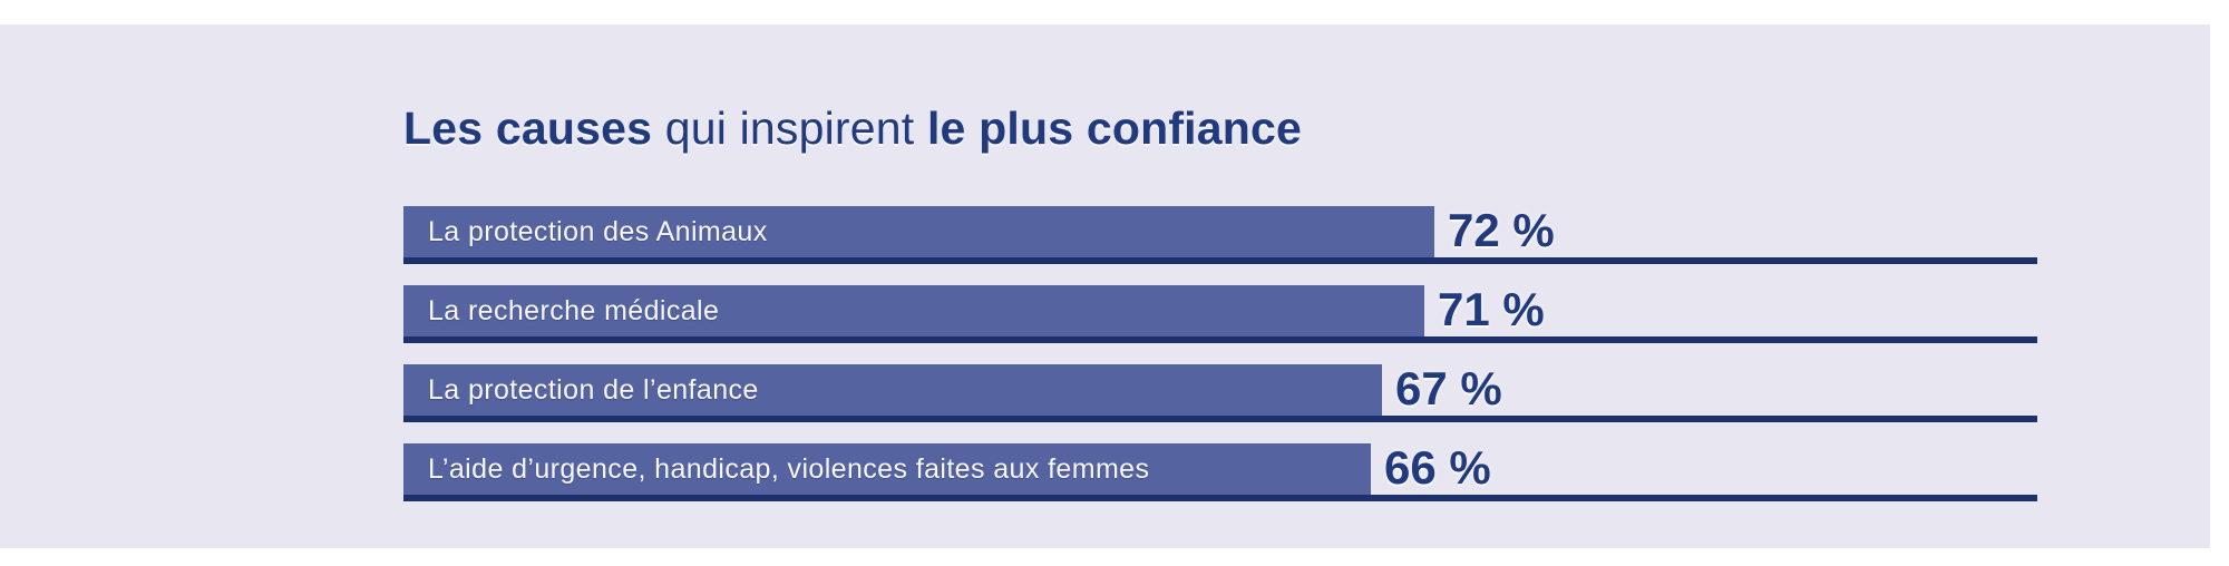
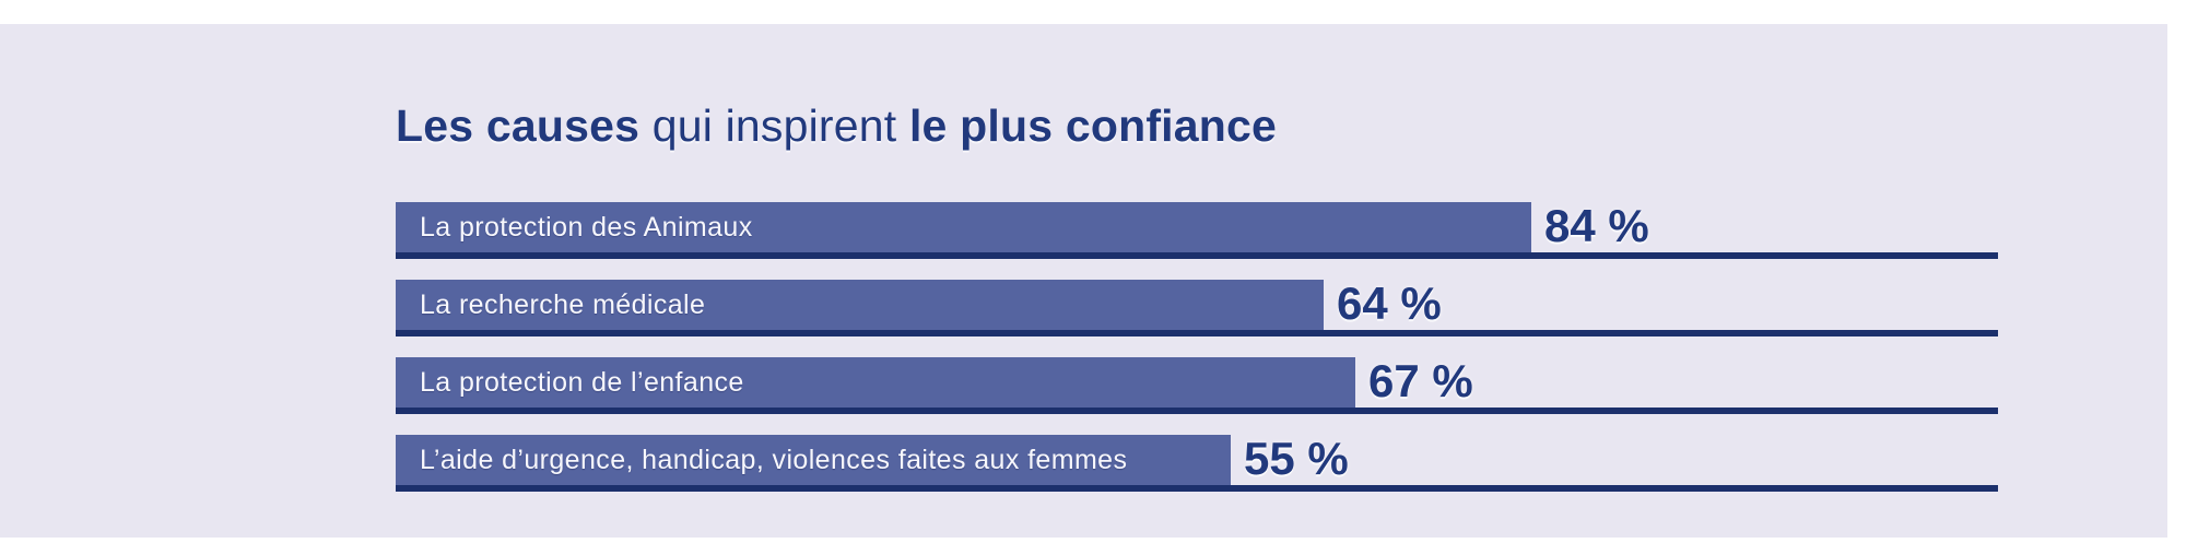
La protection des Animaux: 72 -> 84
La recherche médicale: 71 -> 64
L’aide d’urgence, handicap, violences faites aux femmes: 66 -> 55
